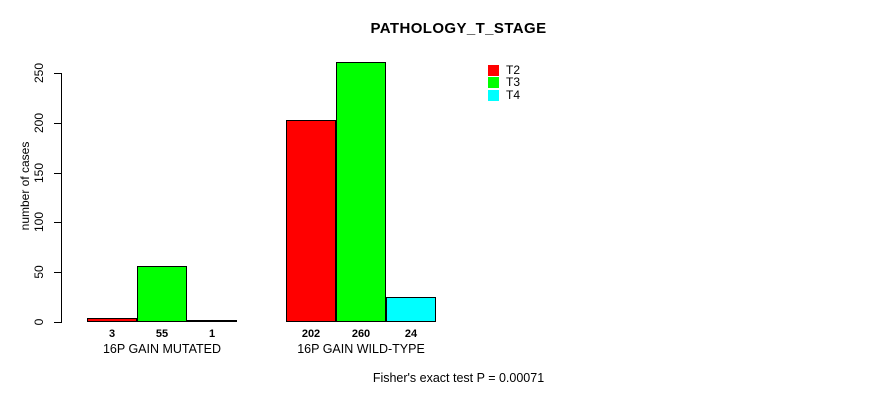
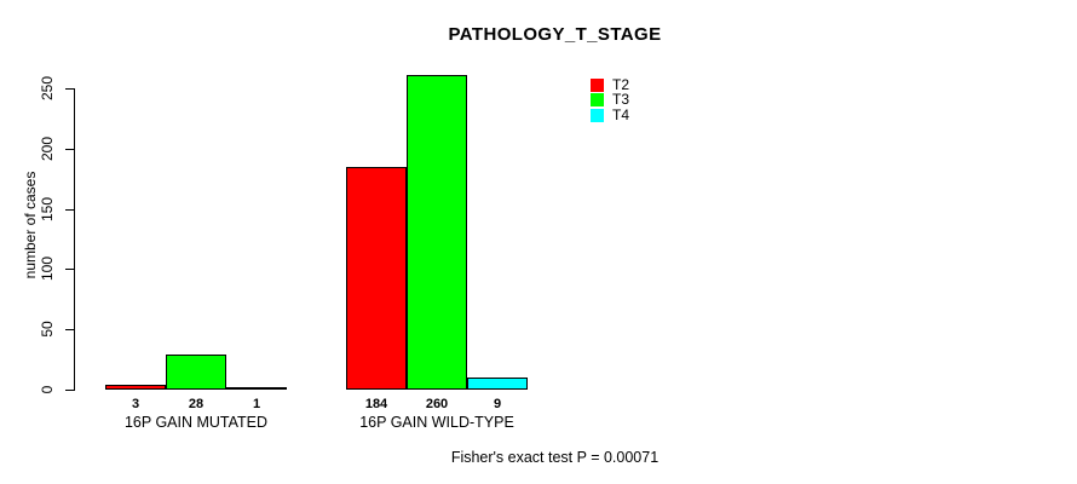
T3/16P GAIN MUTATED: 55 -> 28
T2/16P GAIN WILD-TYPE: 202 -> 184
T4/16P GAIN WILD-TYPE: 24 -> 9
